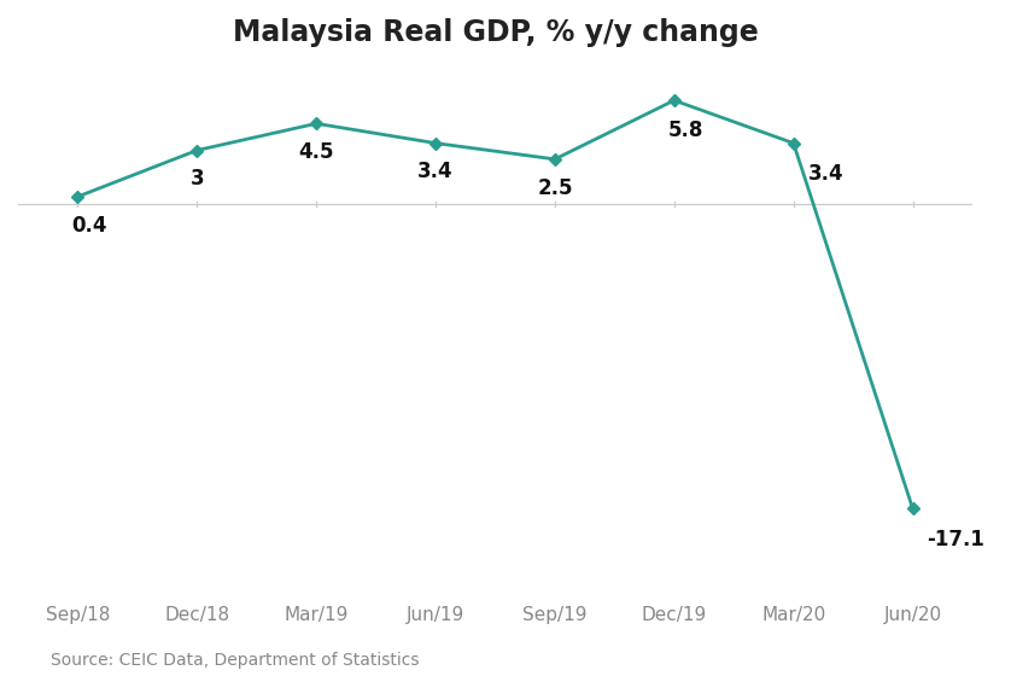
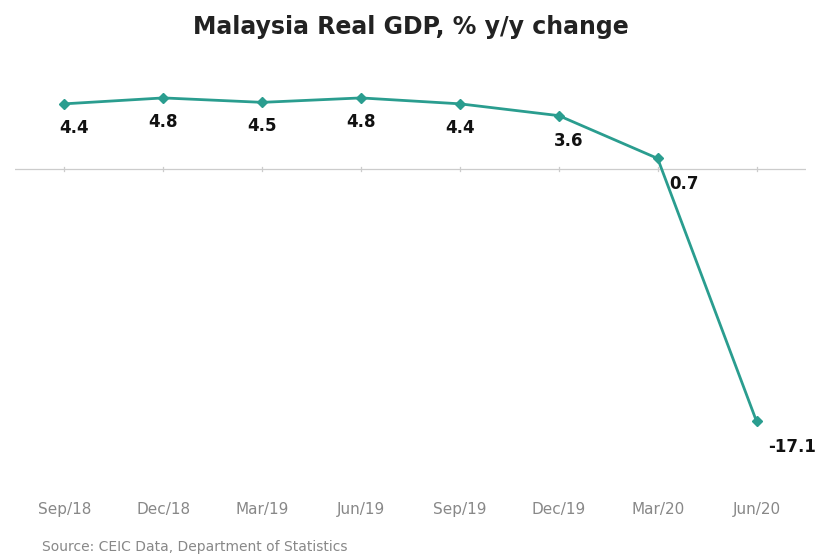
Sep/18: 0.4 -> 4.4
Dec/18: 3 -> 4.8
Jun/19: 3.4 -> 4.8
Sep/19: 2.5 -> 4.4
Dec/19: 5.8 -> 3.6
Mar/20: 3.4 -> 0.7
